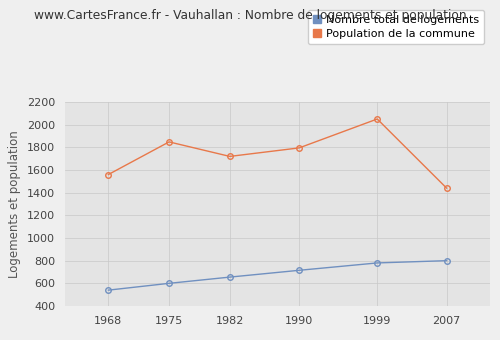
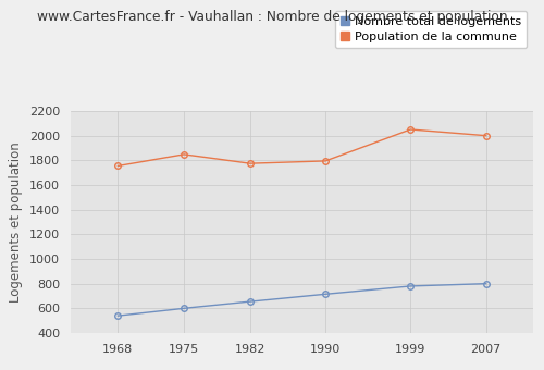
Population de la commune/1968: 1560 -> 1760
Population de la commune/1982: 1720 -> 1780
Population de la commune/2007: 1440 -> 2000
